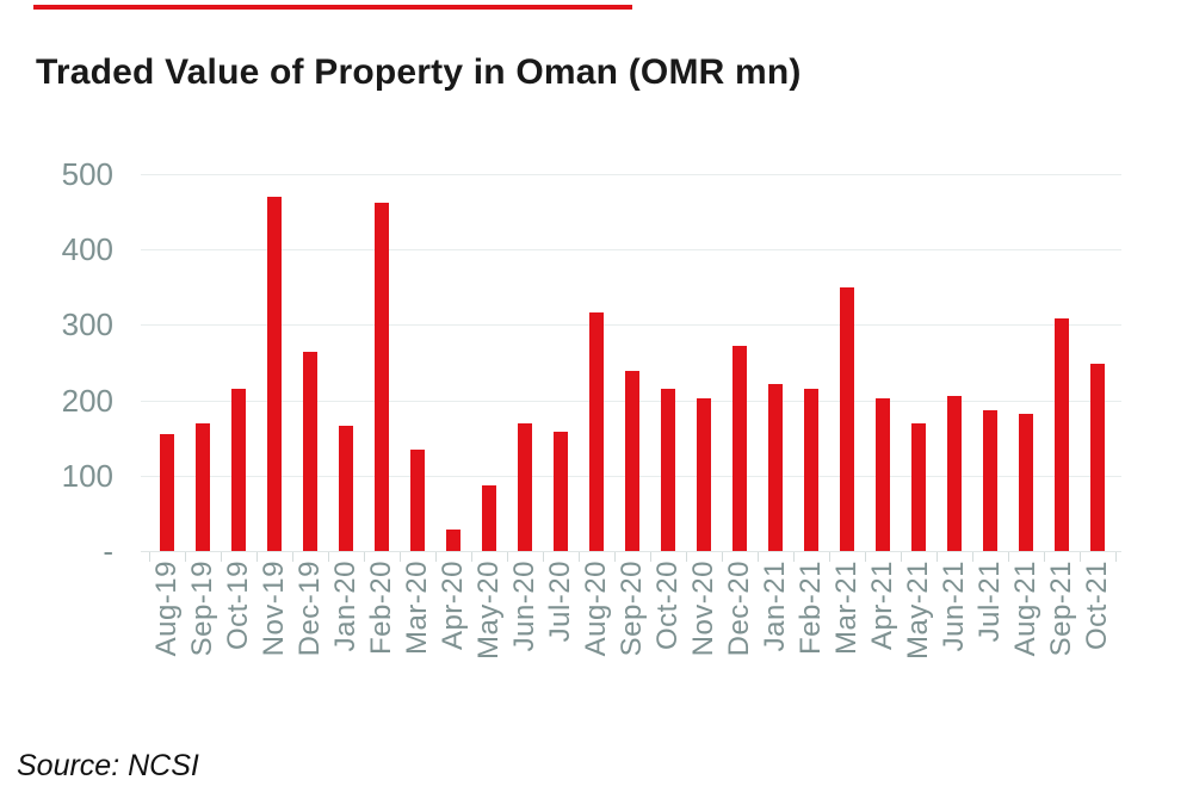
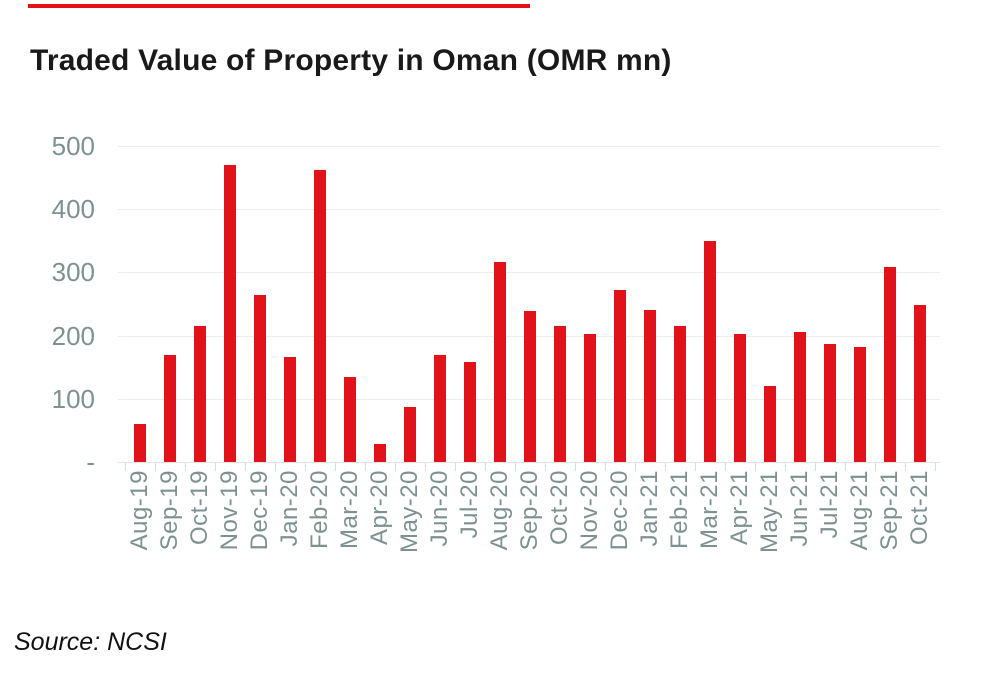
Aug-19: 160 -> 60
Jan-21: 220 -> 240
May-21: 170 -> 120
